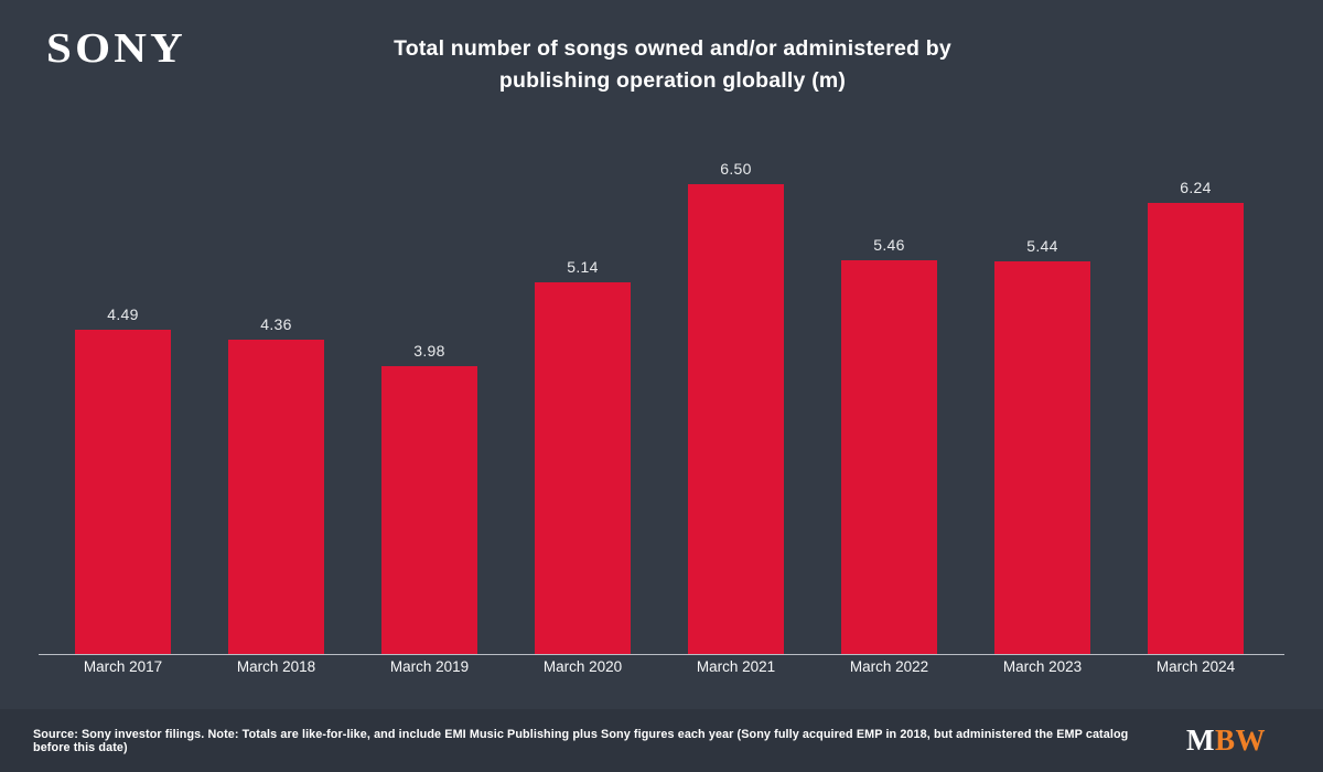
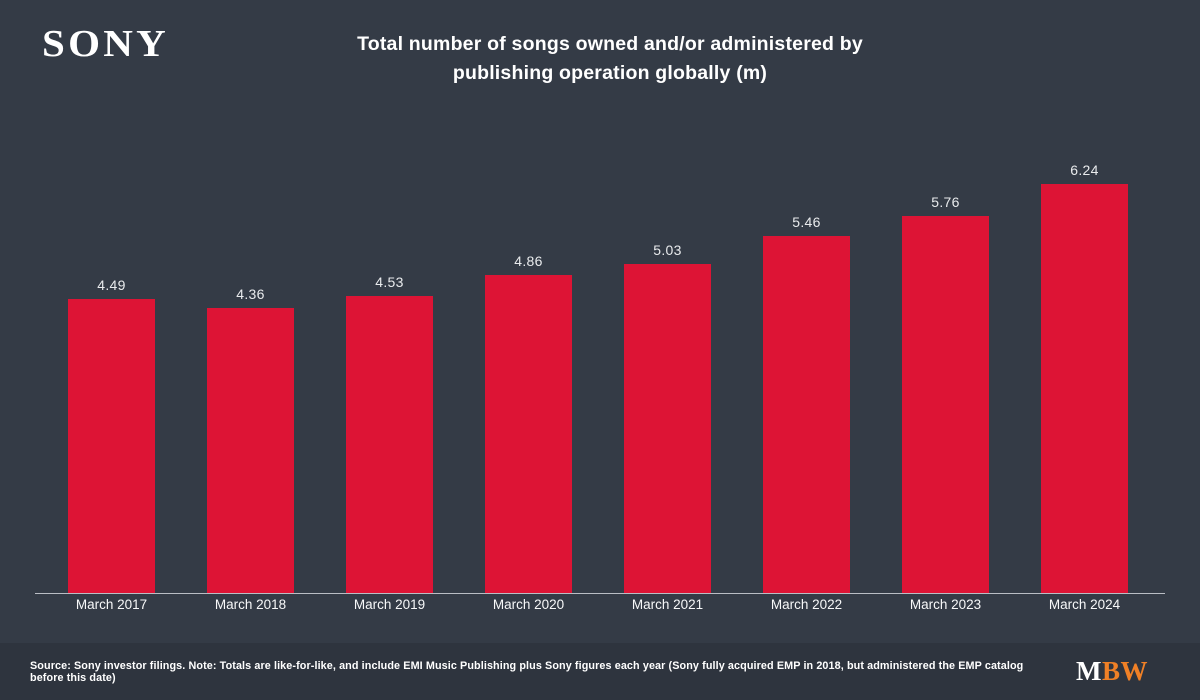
March 2019: 3.98 -> 4.53
March 2020: 5.14 -> 4.86
March 2021: 6.50 -> 5.03
March 2023: 5.44 -> 5.76
